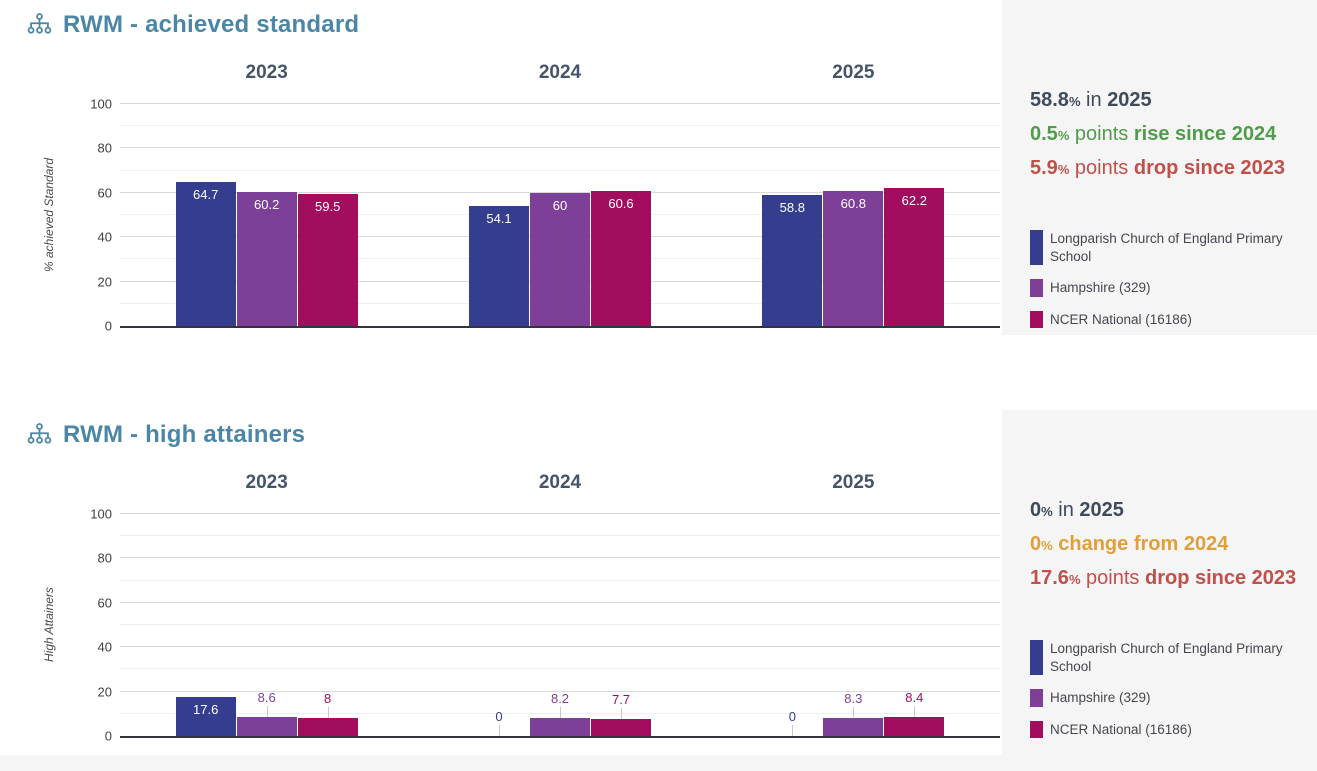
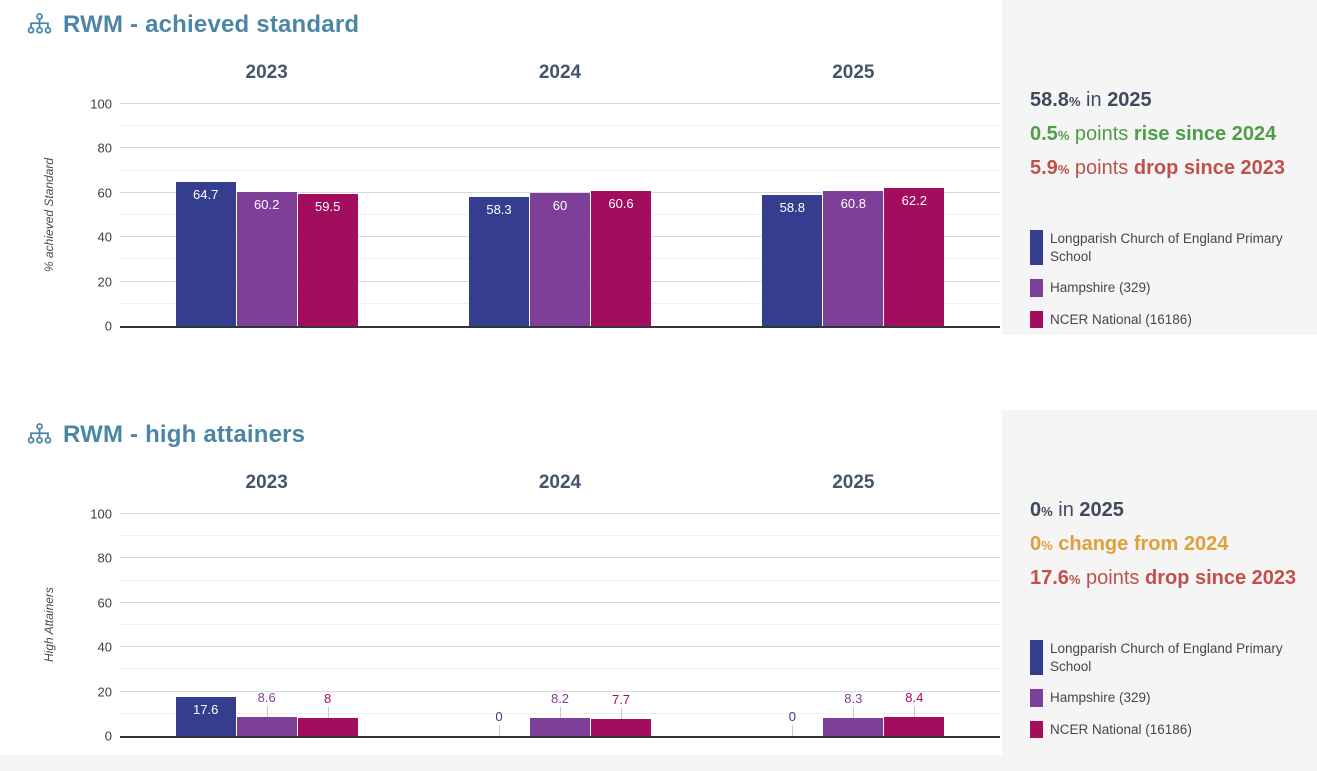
RWM - achieved standard/Longparish Church of England Primary School/2024: 54.1 -> 58.3
